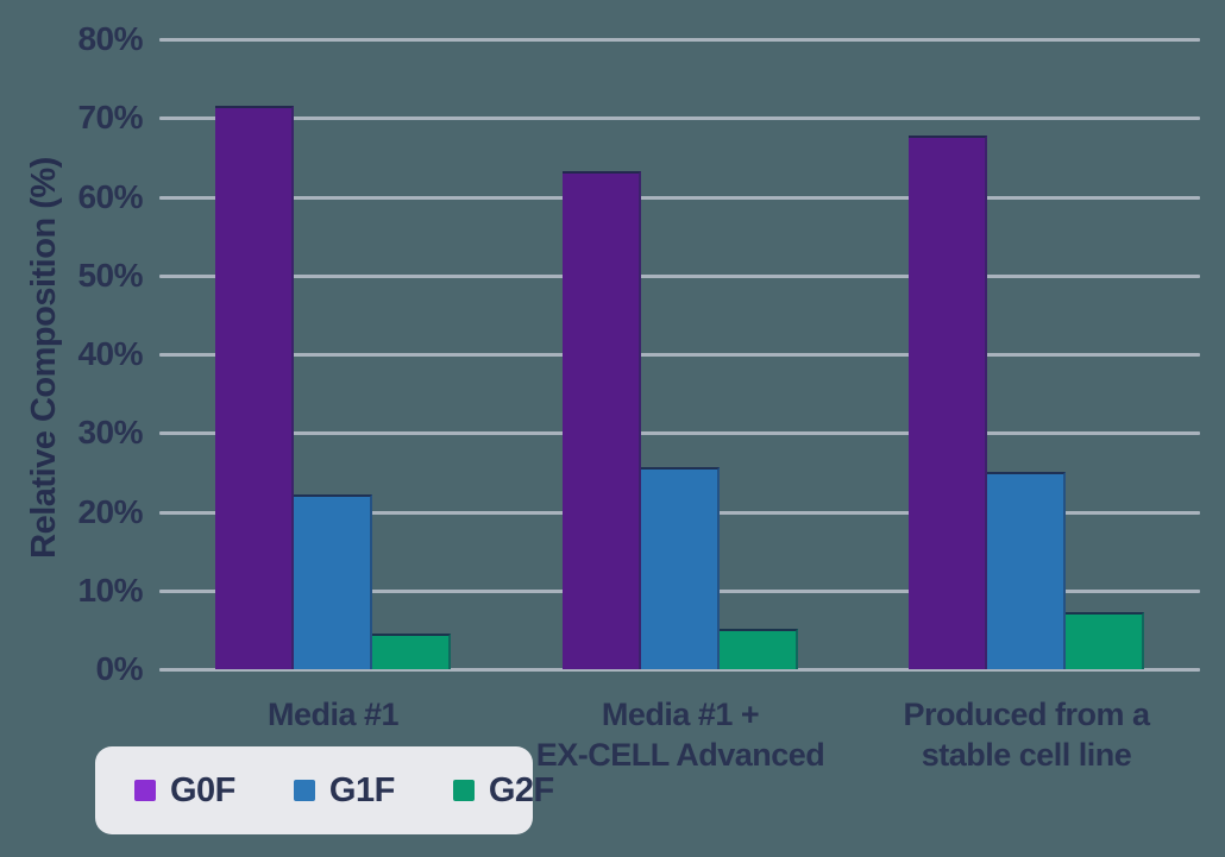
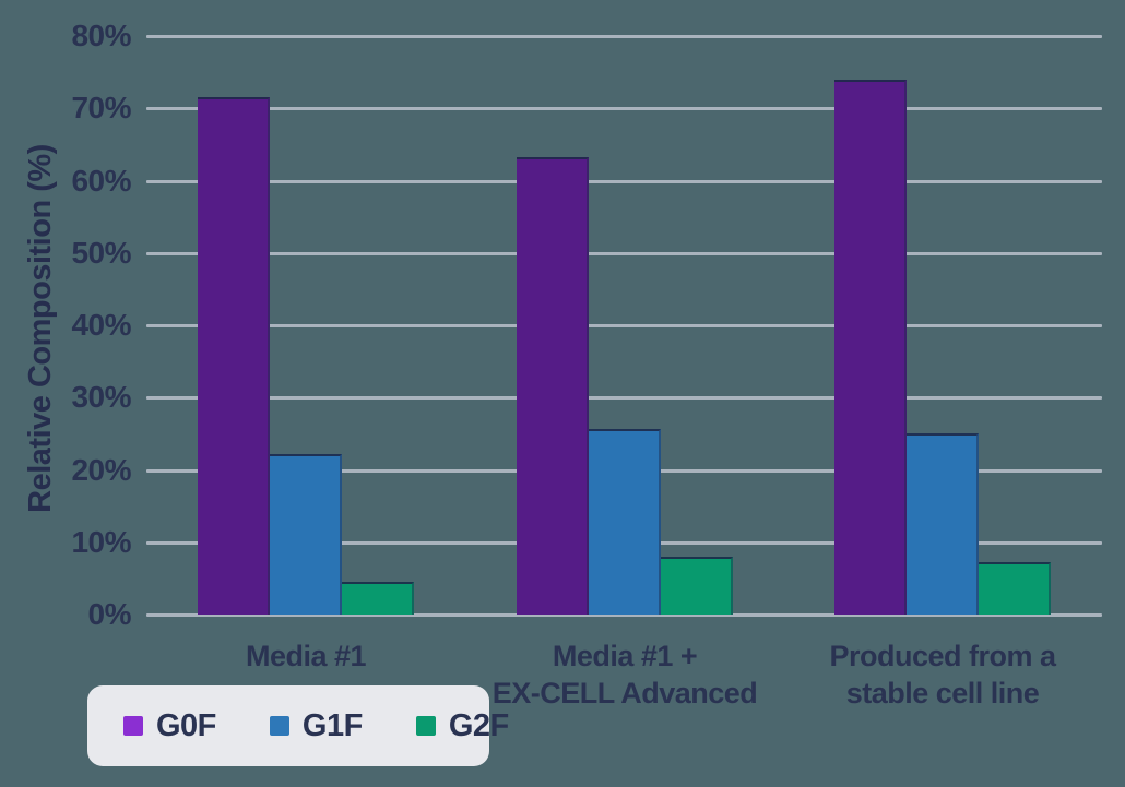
G2F/Media #1 + EX-CELL Advanced: 5% -> 8%
G0F/Produced from a stable cell line: 68% -> 74%
